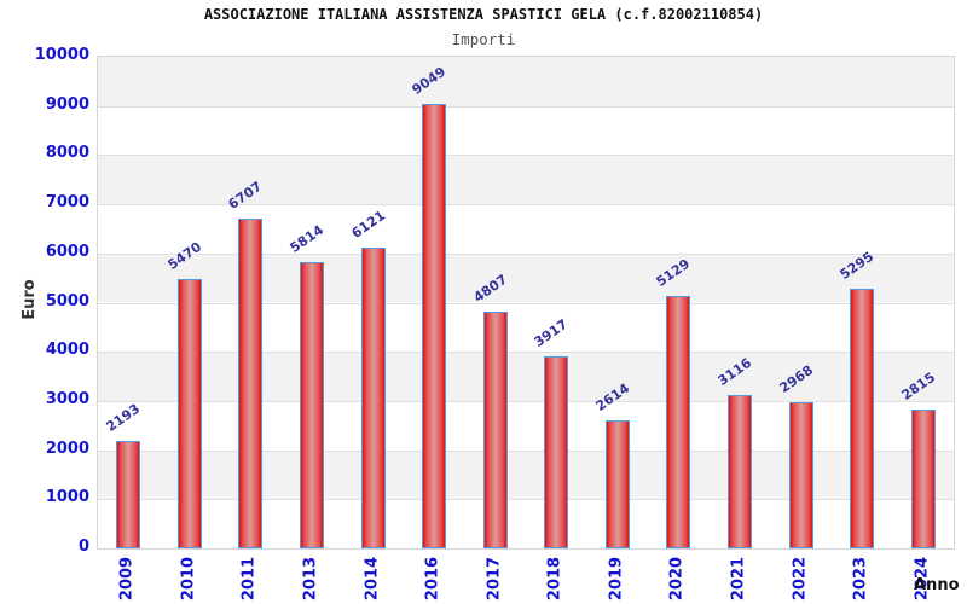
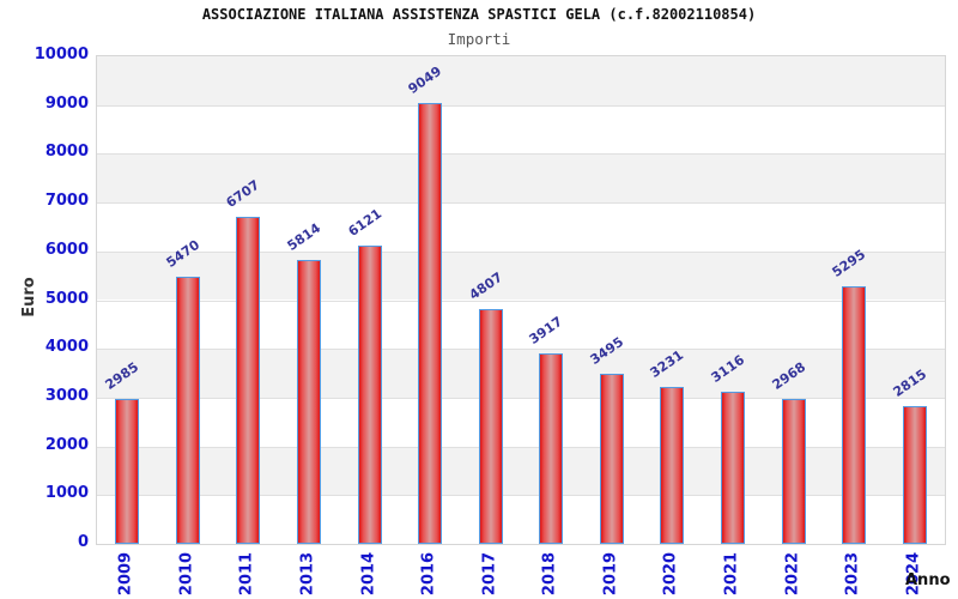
2009: 2193 -> 2985
2019: 2614 -> 3495
2020: 5129 -> 3231
